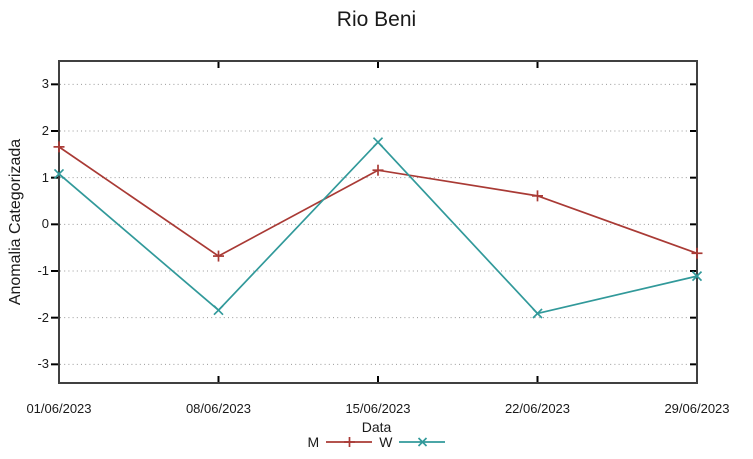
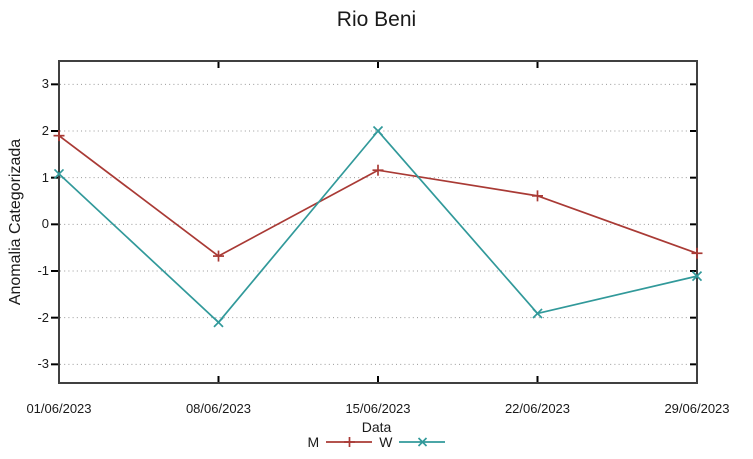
M/01/06/2023: 1.7 -> 1.9
W/08/06/2023: -1.8 -> -2.1
W/15/06/2023: 1.8 -> 2.0
